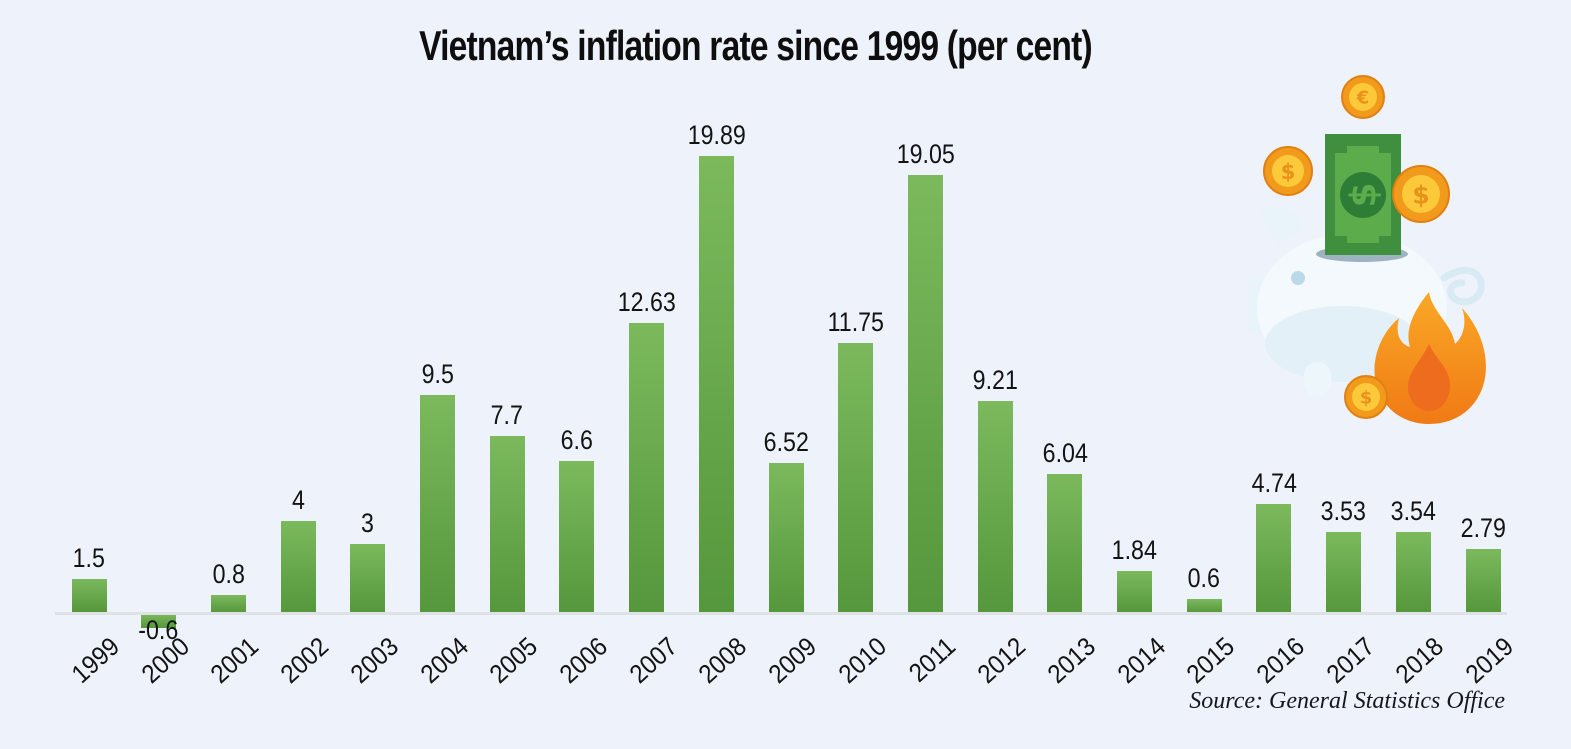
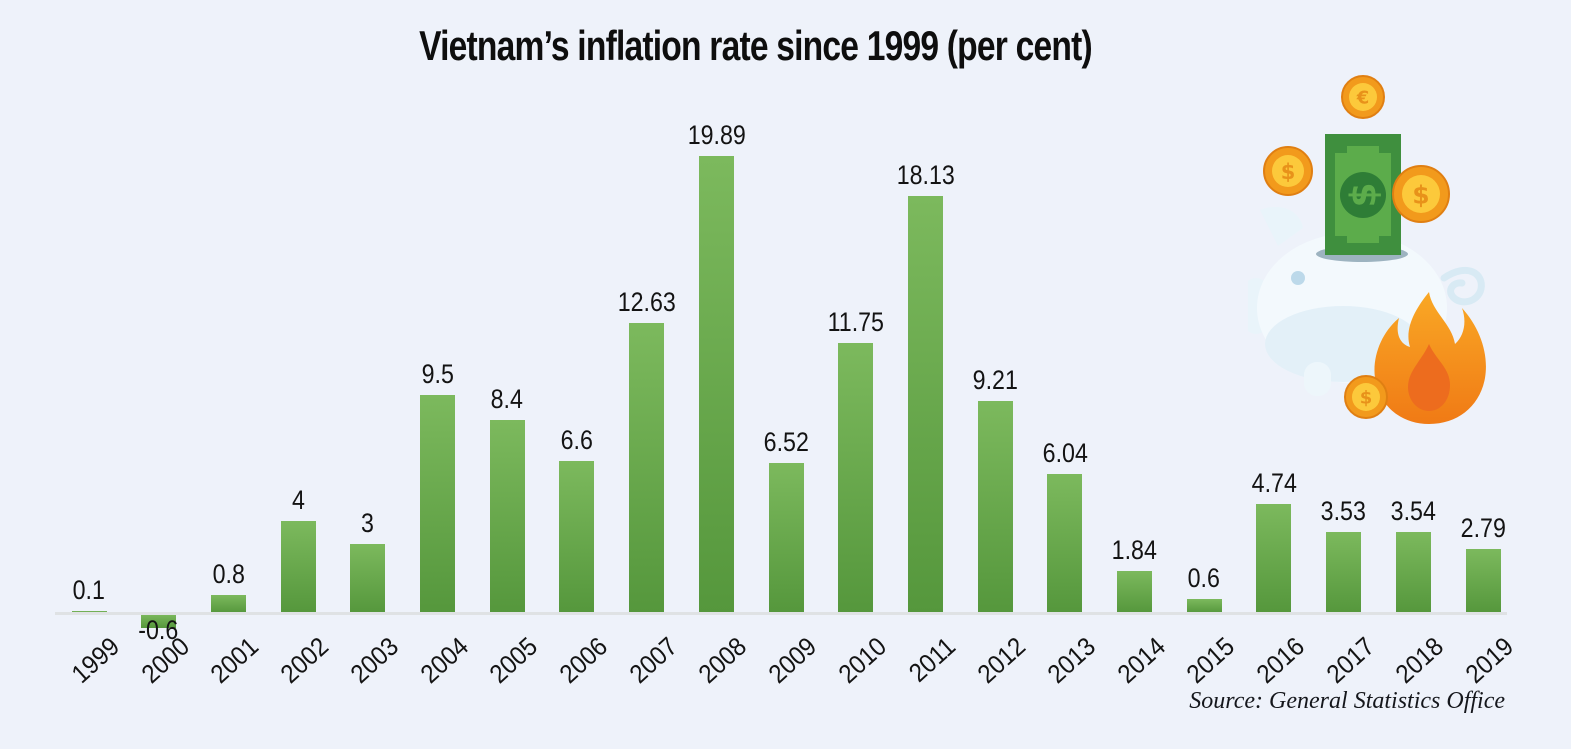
1999: 1.5 -> 0.1
2005: 7.7 -> 8.4
2011: 19.05 -> 18.13
